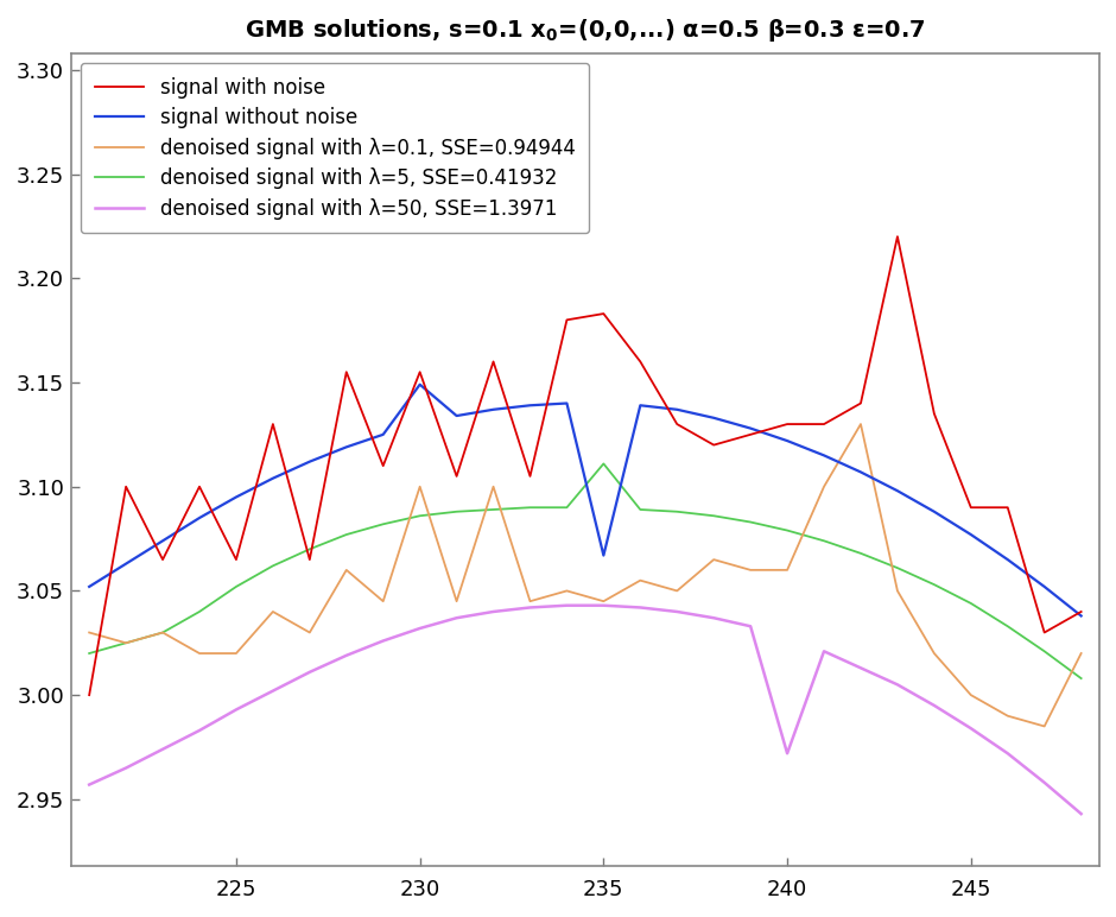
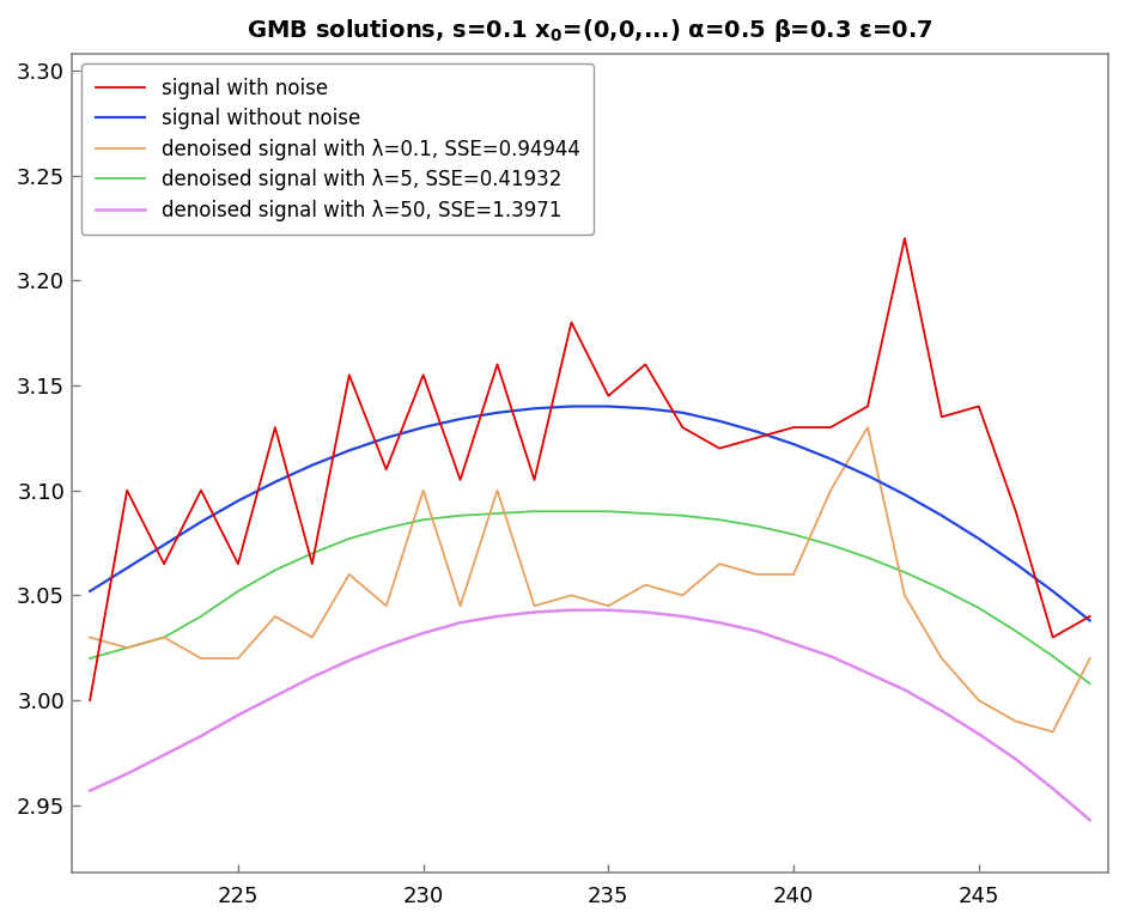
signal without noise/230: 3.149 -> 3.130
signal with noise/235: 3.183 -> 3.145
signal without noise/235: 3.067 -> 3.140
denoised signal with λ=5, SSE=0.41932/235: 3.111 -> 3.090
denoised signal with λ=50, SSE=1.3971/240: 2.972 -> 3.027
signal with noise/245: 3.090 -> 3.140
